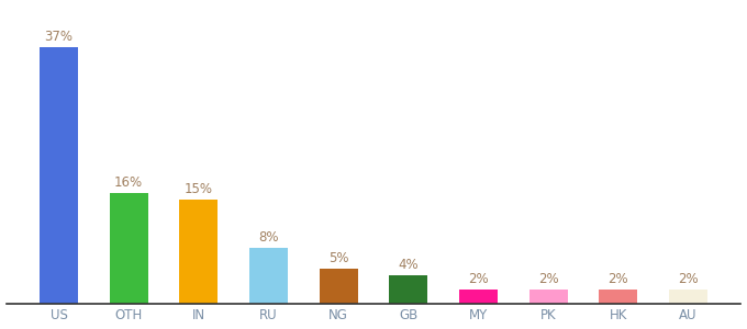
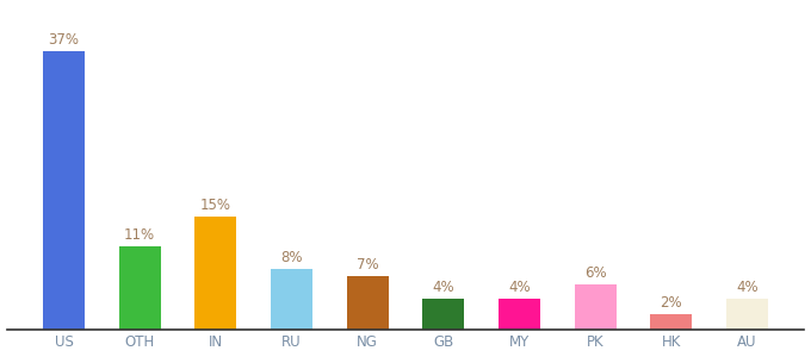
OTH: 16% -> 11%
NG: 5% -> 7%
MY: 2% -> 4%
PK: 2% -> 6%
AU: 2% -> 4%
